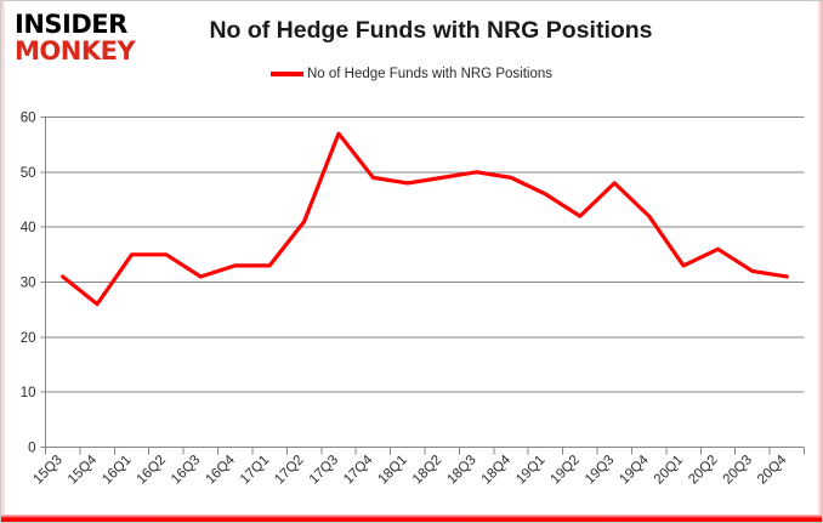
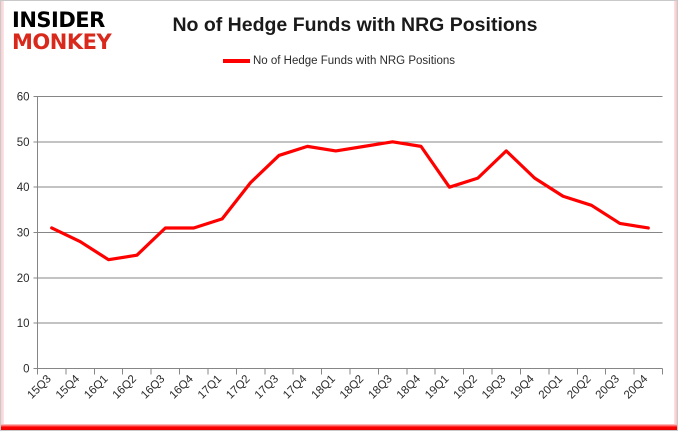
15Q4: 26 -> 28
16Q1: 35 -> 24
16Q2: 35 -> 25
16Q4: 33 -> 31
17Q3: 57 -> 47
19Q1: 46 -> 40
20Q1: 33 -> 38
